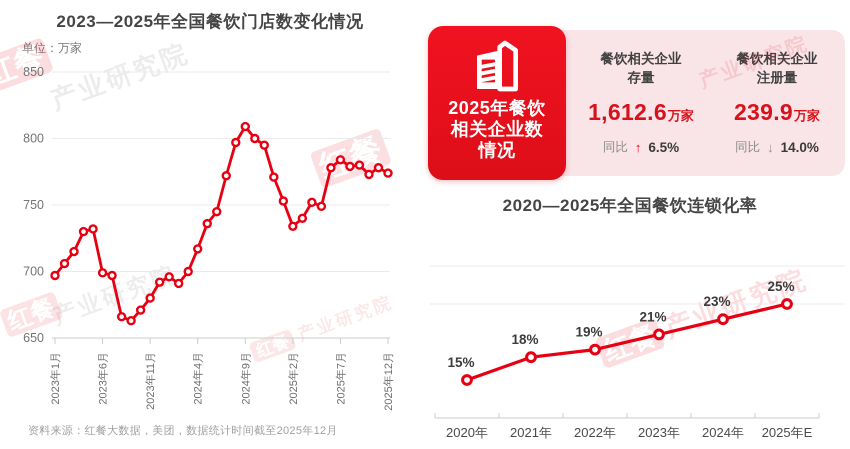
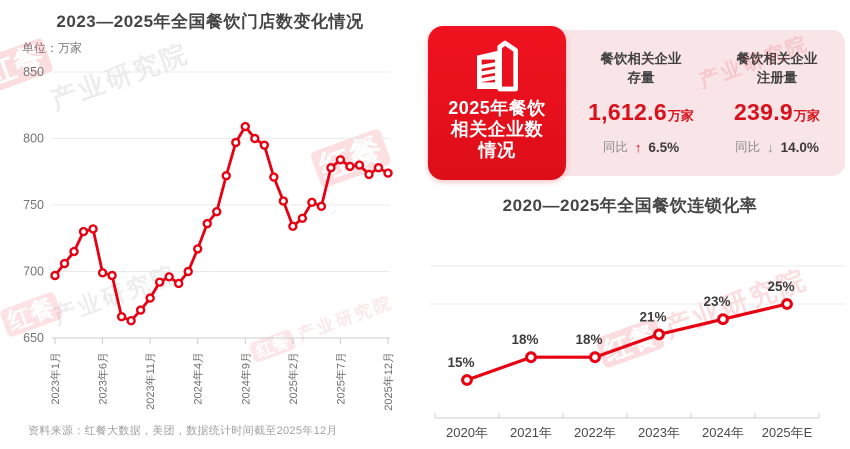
2020—2025年全国餐饮连锁化率/2022年: 19% -> 18%
